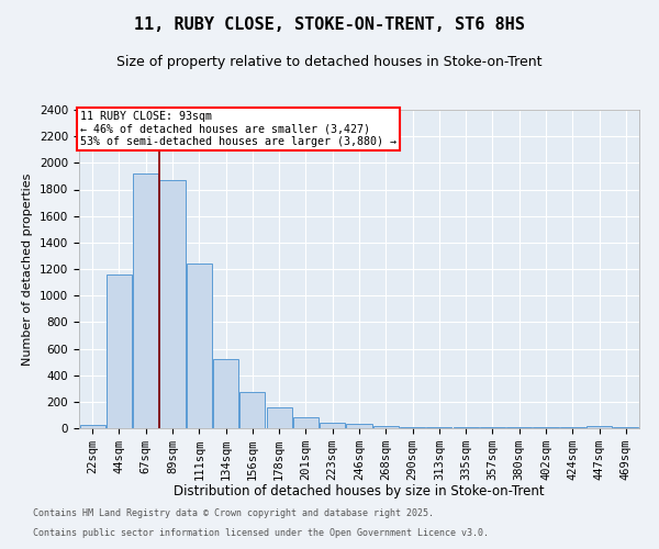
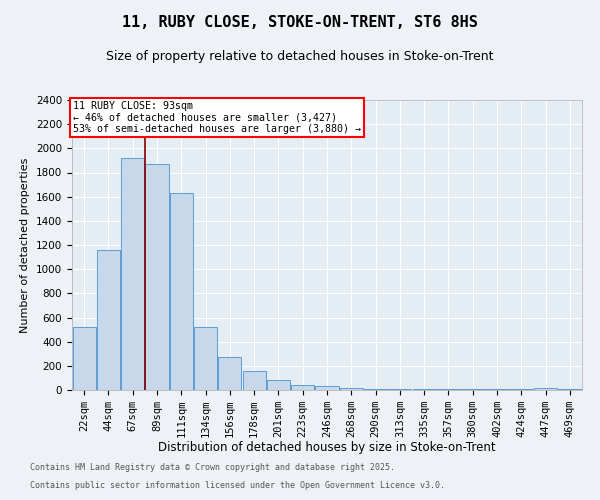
22sqm: 20 -> 520
111sqm: 1240 -> 1630
